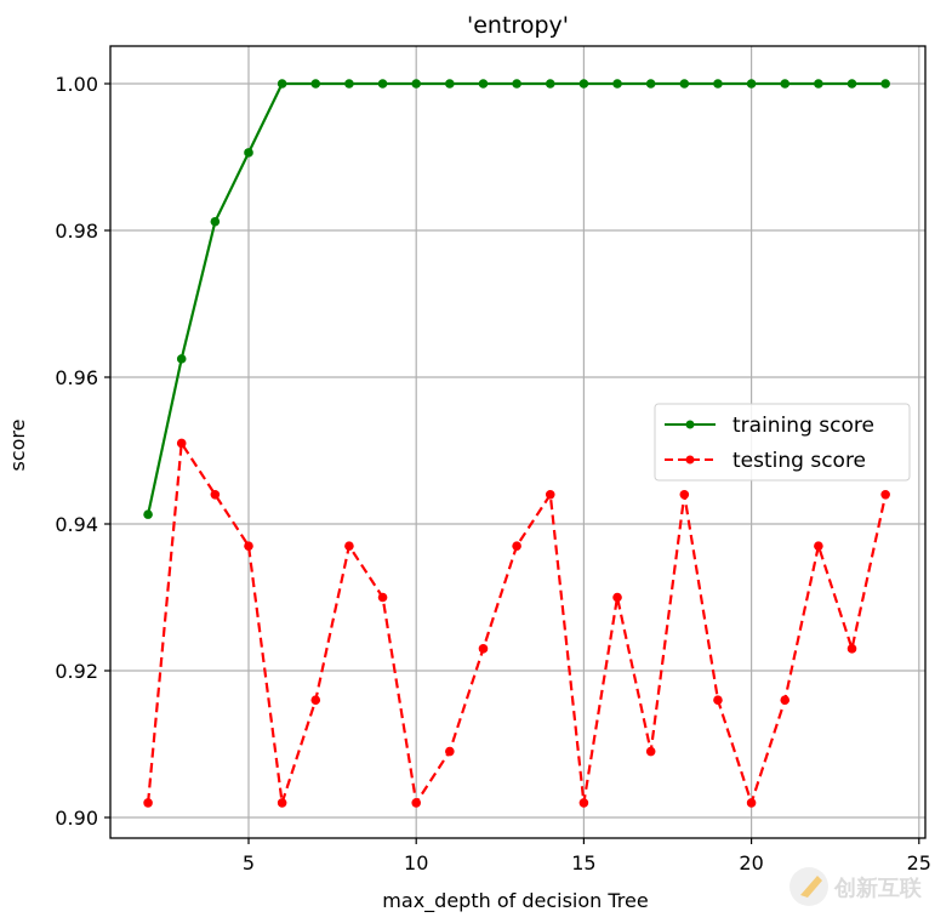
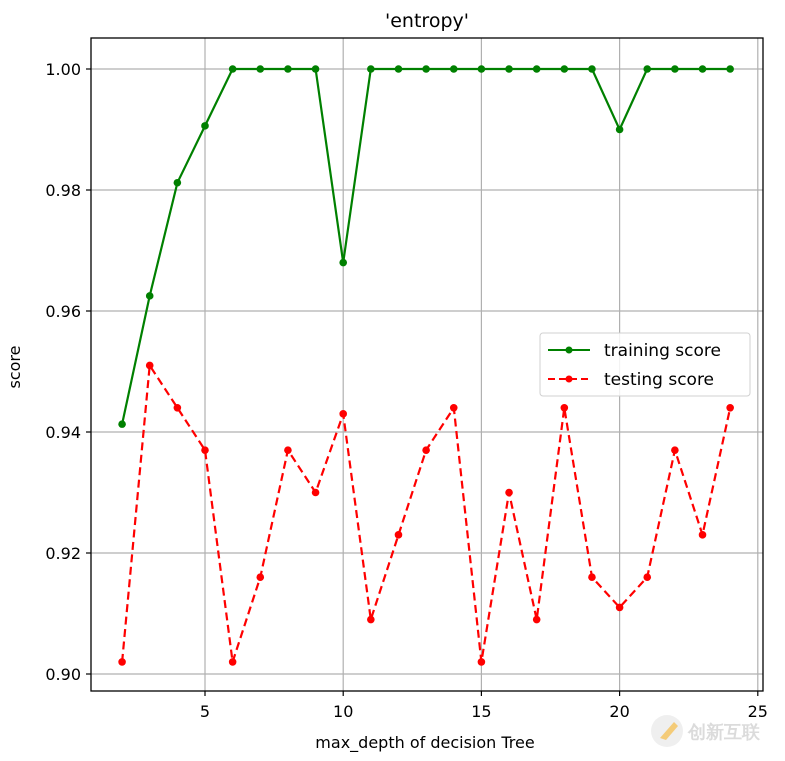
training score/10: 1.000 -> 0.968
testing score/10: 0.902 -> 0.943
training score/20: 1.000 -> 0.990
testing score/20: 0.902 -> 0.911
